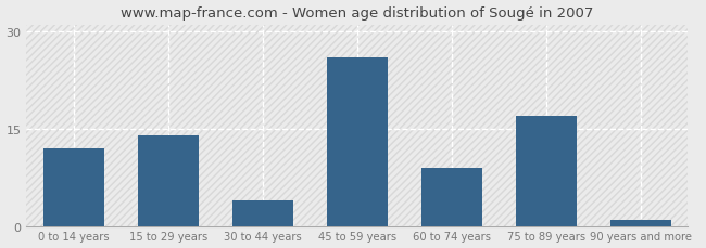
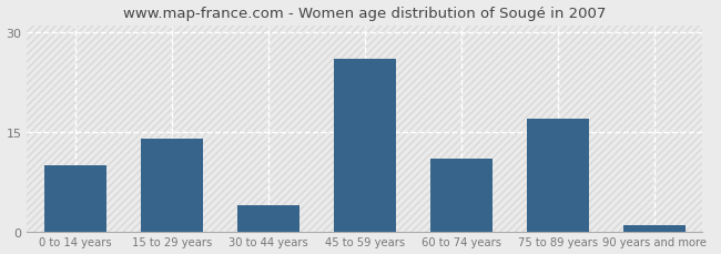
0 to 14 years: 12 -> 10
60 to 74 years: 9 -> 11
